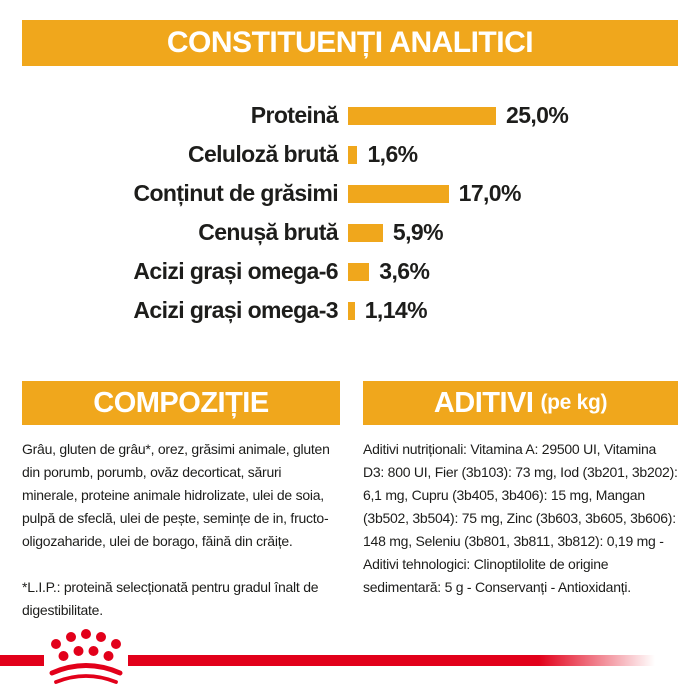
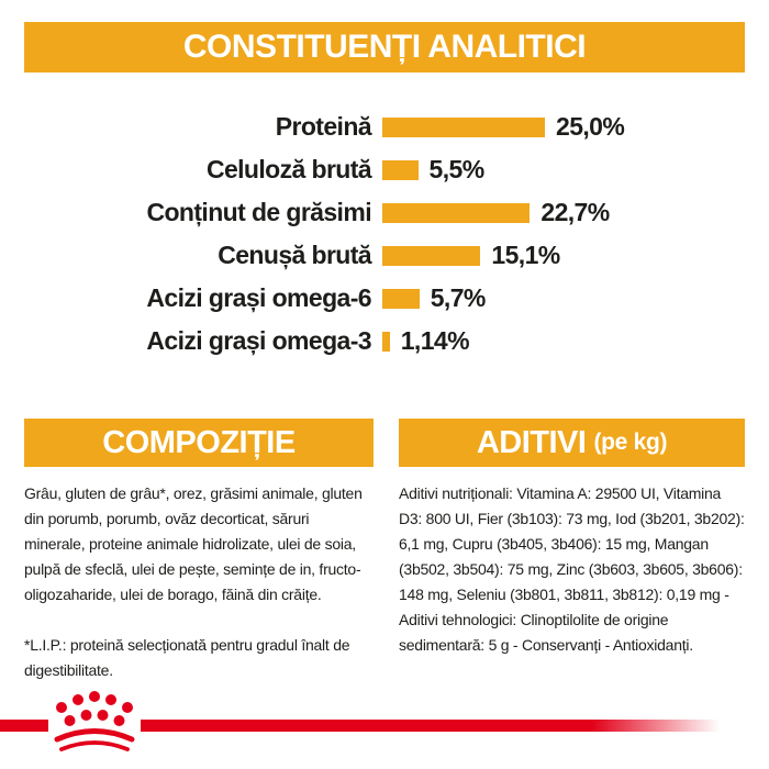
Celuloză brută: 1,6% -> 5,5%
Conținut de grăsimi: 17,0% -> 22,7%
Cenușă brută: 5,9% -> 15,1%
Acizi grași omega-6: 3,6% -> 5,7%
